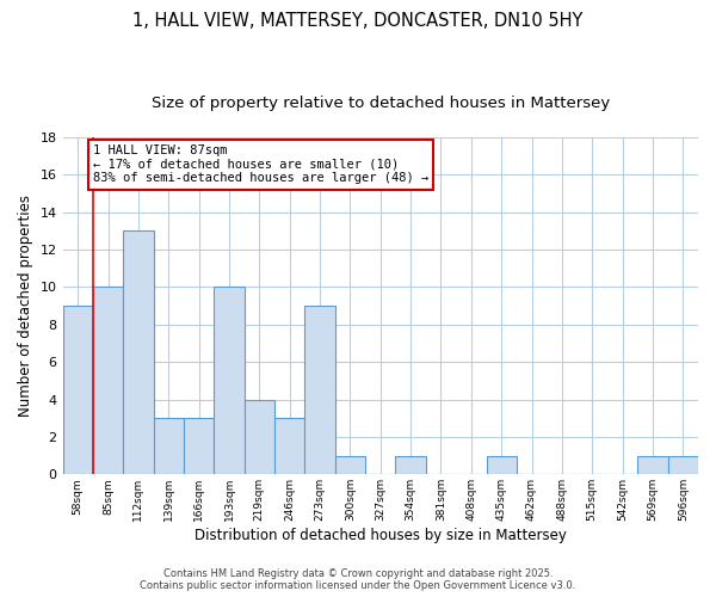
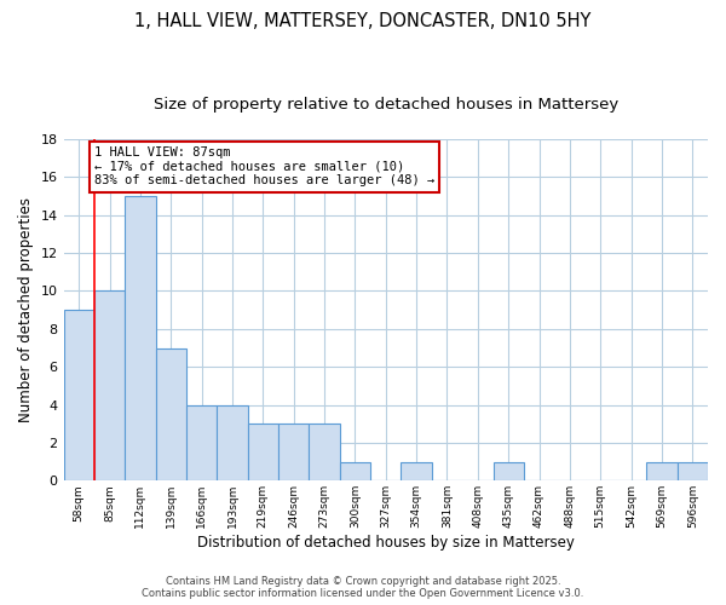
112sqm: 13 -> 15
139sqm: 3 -> 7
166sqm: 3 -> 4
193sqm: 10 -> 4
219sqm: 4 -> 3
273sqm: 9 -> 3
